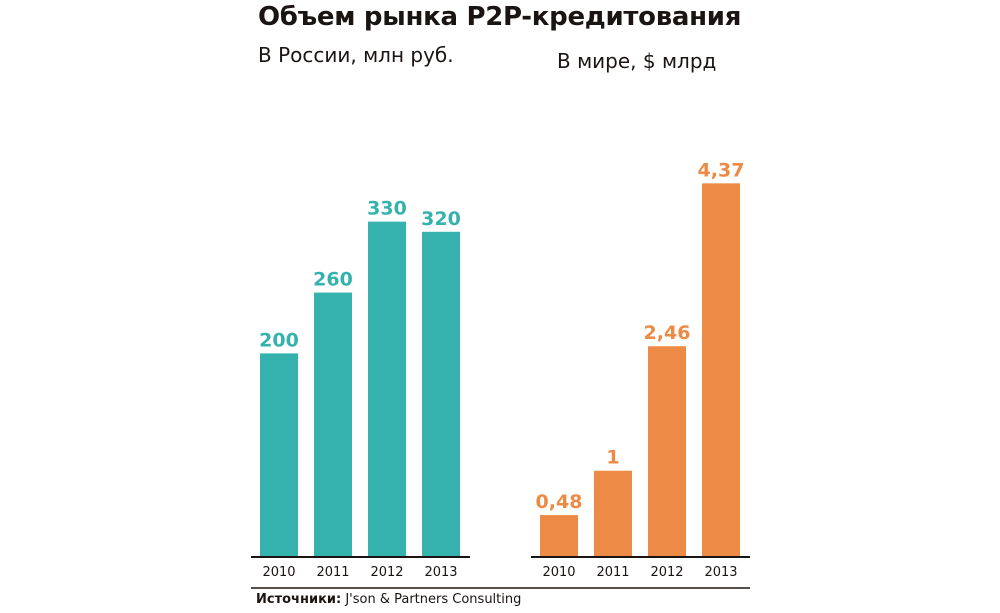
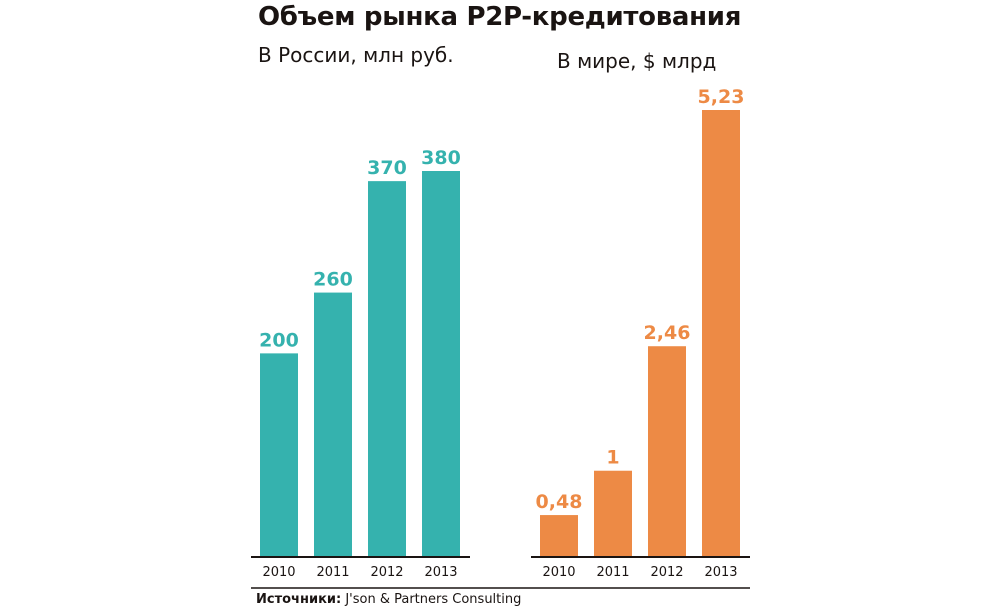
В России, млн руб./2012: 330 -> 370
В России, млн руб./2013: 320 -> 380
В мире, $ млрд/2013: 4,37 -> 5,23
